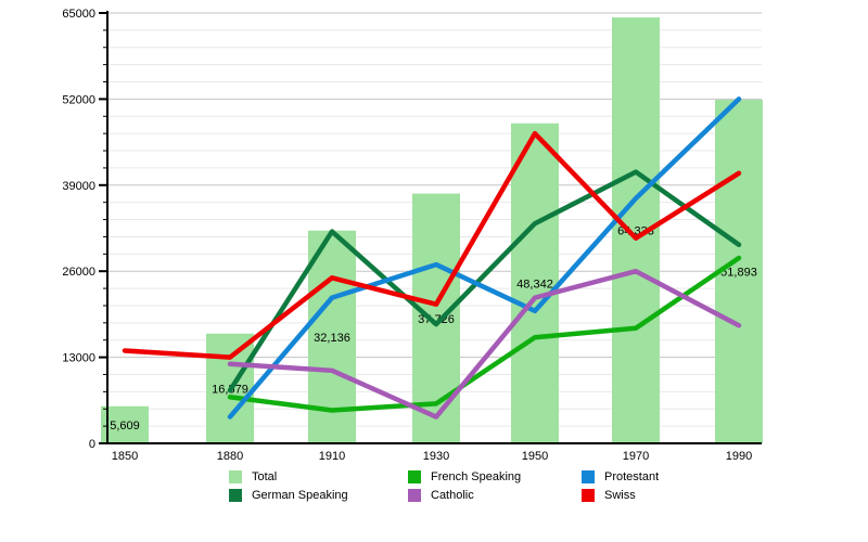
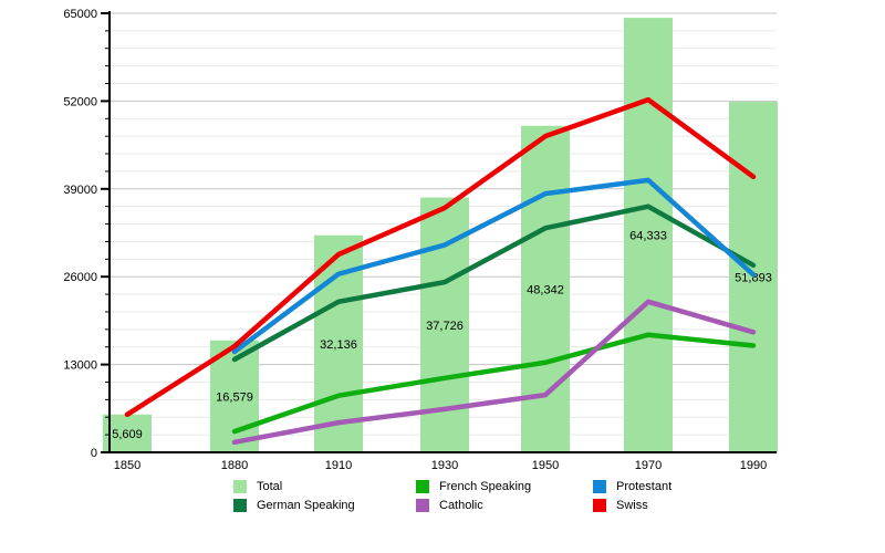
Swiss/1850: 14000 -> 6000
French Speaking/1880: 7000 -> 3000
German Speaking/1880: 8000 -> 14000
Protestant/1880: 4000 -> 15000
Catholic/1880: 12000 -> 2000
Swiss/1880: 13000 -> 16000
French Speaking/1910: 5000 -> 8000
German Speaking/1910: 32000 -> 22000
Protestant/1910: 22000 -> 26000
Catholic/1910: 11000 -> 4000
Swiss/1910: 25000 -> 29000
French Speaking/1930: 6000 -> 11000
German Speaking/1930: 18000 -> 25000
Protestant/1930: 27000 -> 31000
Catholic/1930: 4000 -> 6000
Swiss/1930: 21000 -> 36000
French Speaking/1950: 16000 -> 13000
Protestant/1950: 20000 -> 38000
Catholic/1950: 22000 -> 8000
German Speaking/1970: 41000 -> 36000
Protestant/1970: 37000 -> 40000
Catholic/1970: 26000 -> 22000
Swiss/1970: 31000 -> 52000
French Speaking/1990: 28000 -> 16000
German Speaking/1990: 30000 -> 28000
Protestant/1990: 52000 -> 26000
